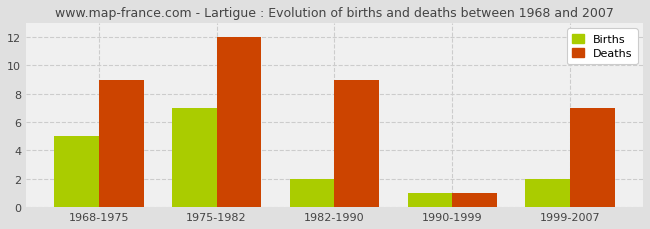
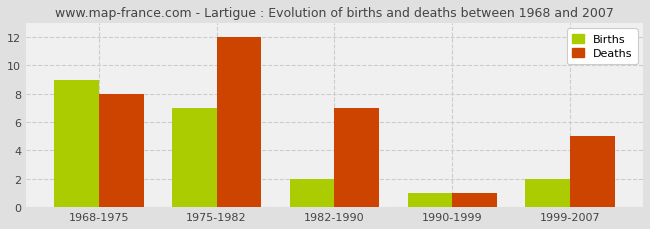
Births/1968-1975: 5 -> 9
Deaths/1968-1975: 9 -> 8
Deaths/1982-1990: 9 -> 7
Deaths/1999-2007: 7 -> 5
